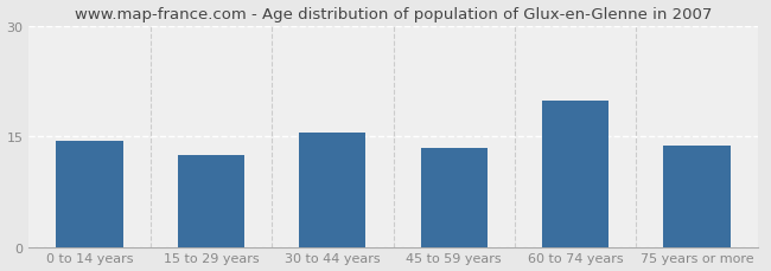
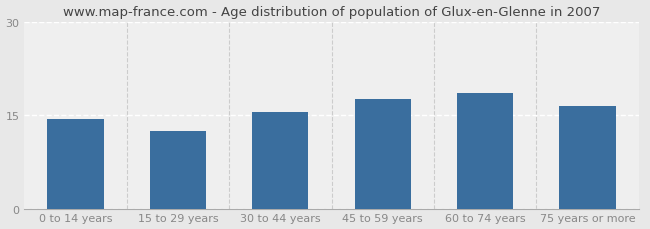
45 to 59 years: 13.4 -> 17.5
60 to 74 years: 19.8 -> 18.5
75 years or more: 13.8 -> 16.5
